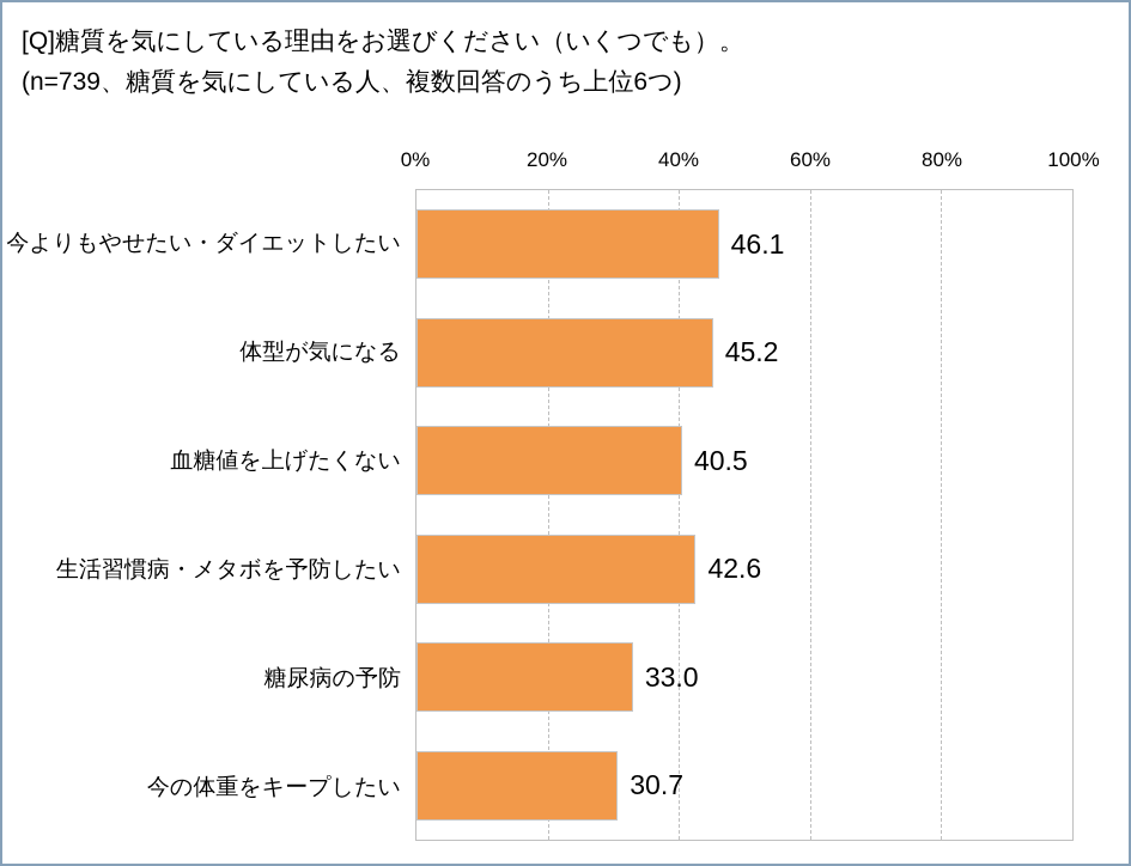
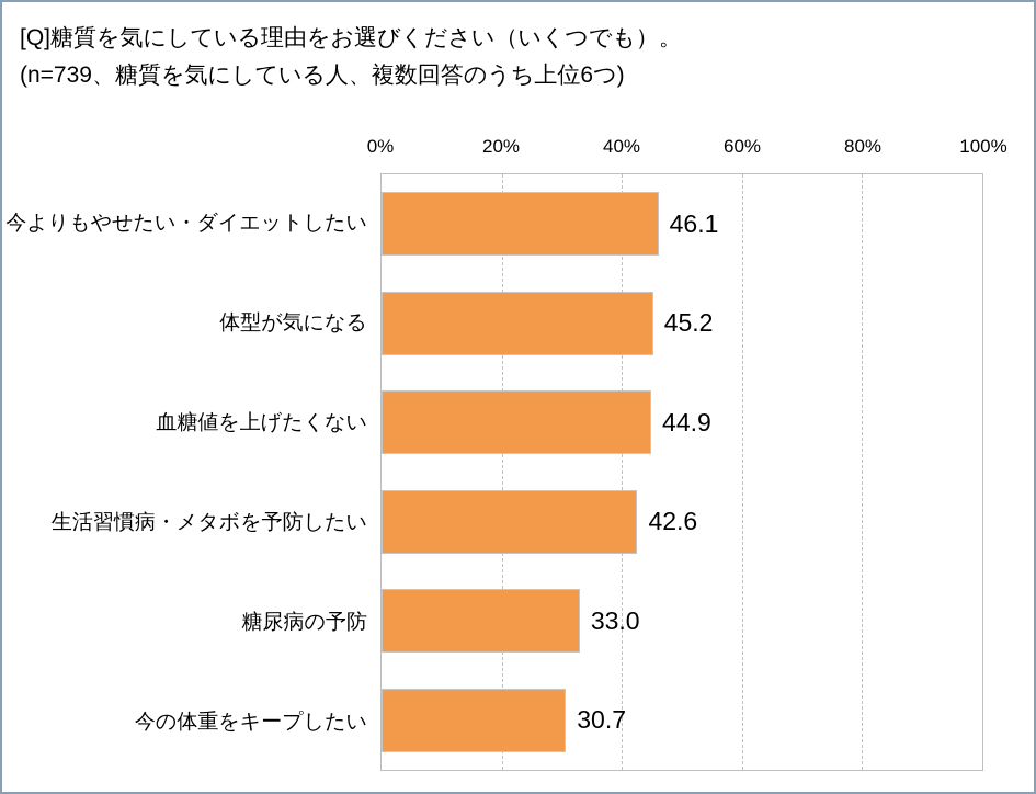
血糖値を上げたくない: 40.5 -> 44.9
